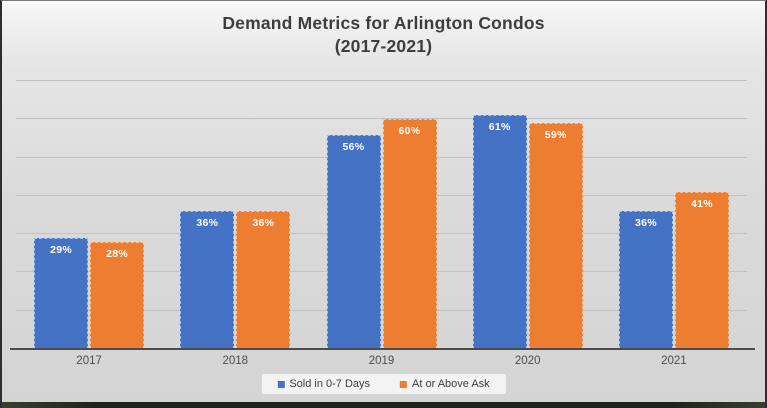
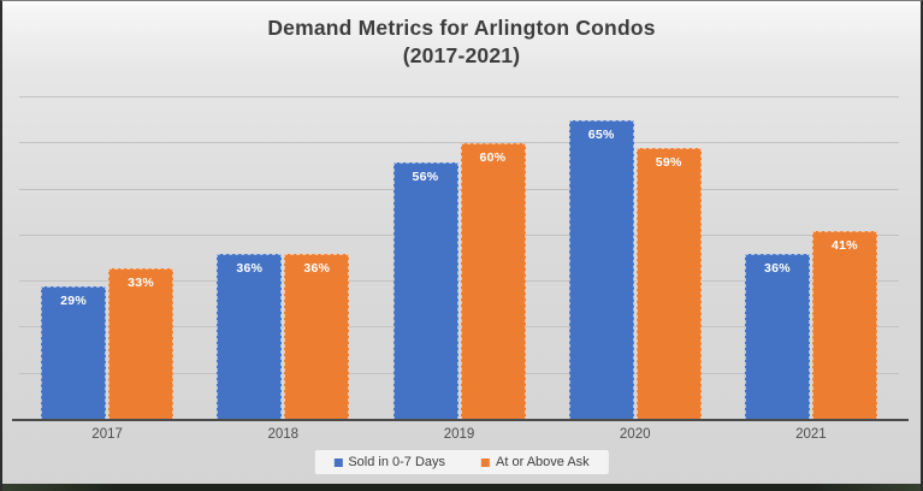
At or Above Ask/2017: 28% -> 33%
Sold in 0-7 Days/2020: 61% -> 65%
